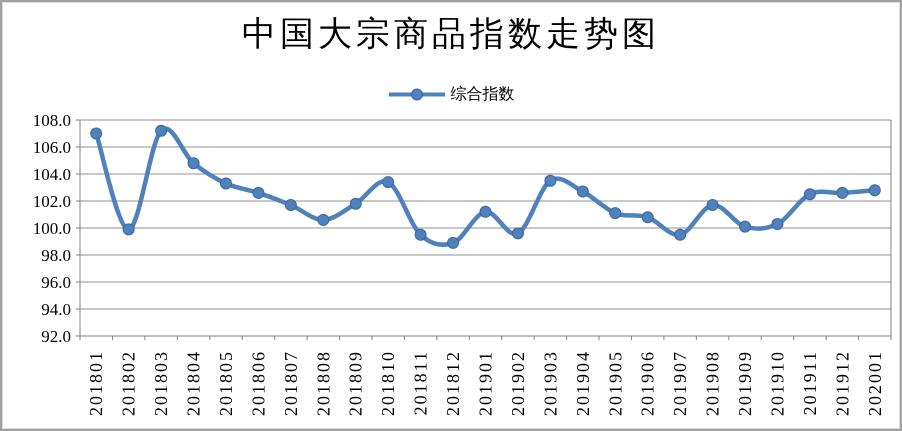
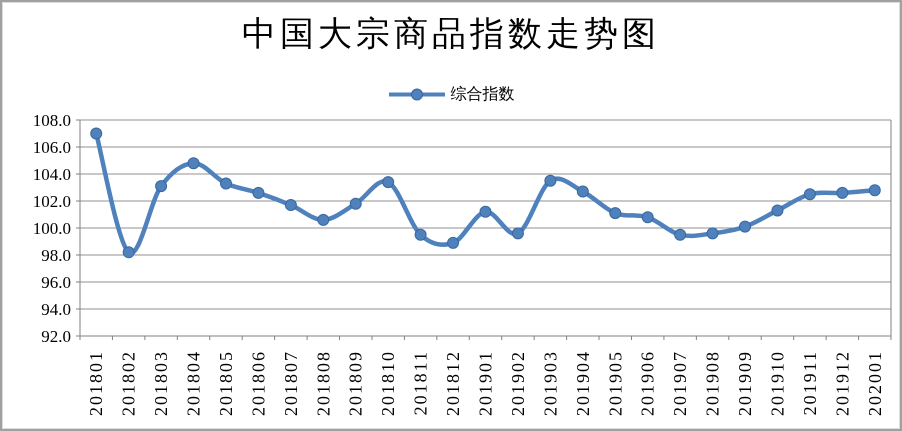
201802: 99.9 -> 98.2
201803: 107.2 -> 103.1
201908: 101.7 -> 99.6
201910: 100.3 -> 101.3
